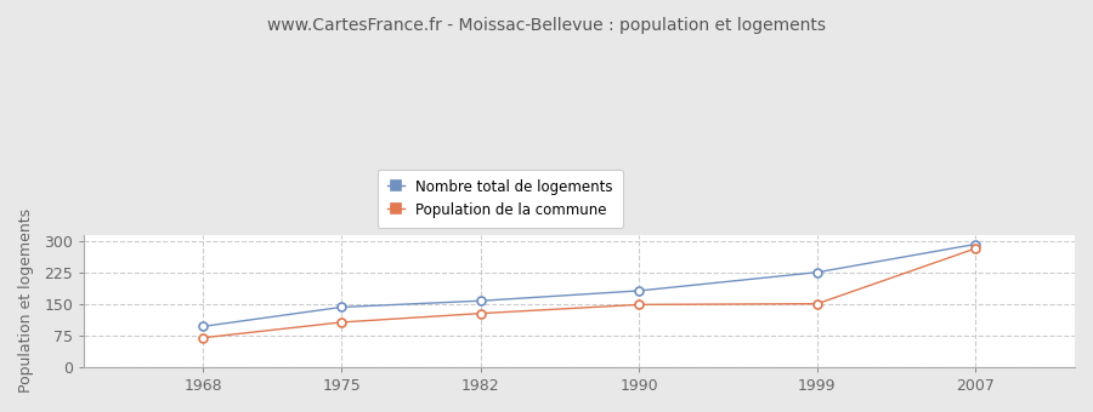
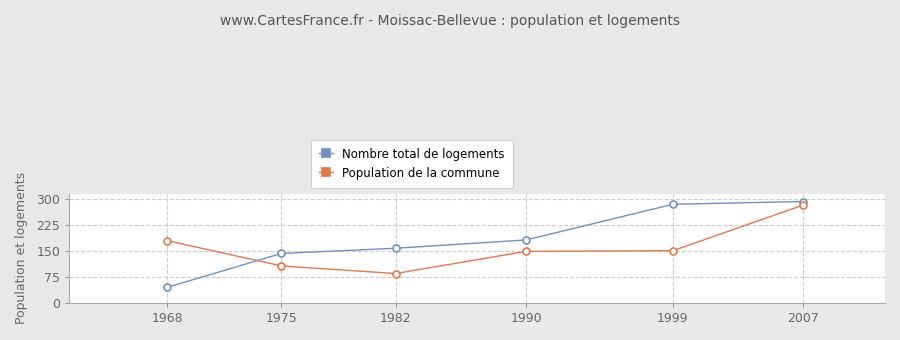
Nombre total de logements/1968: 97 -> 45
Population de la commune/1968: 70 -> 180
Population de la commune/1982: 128 -> 85
Nombre total de logements/1999: 226 -> 285
